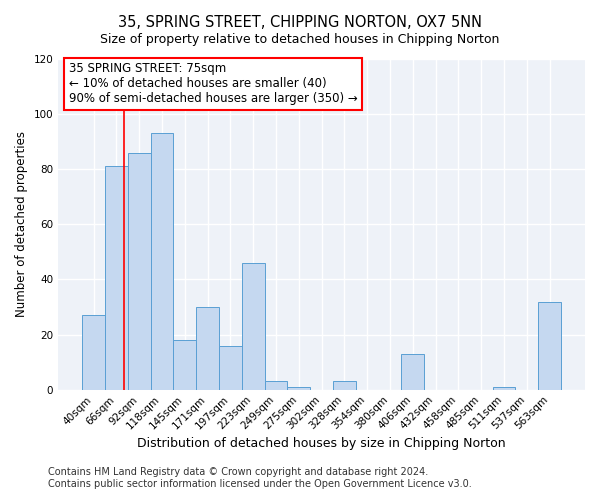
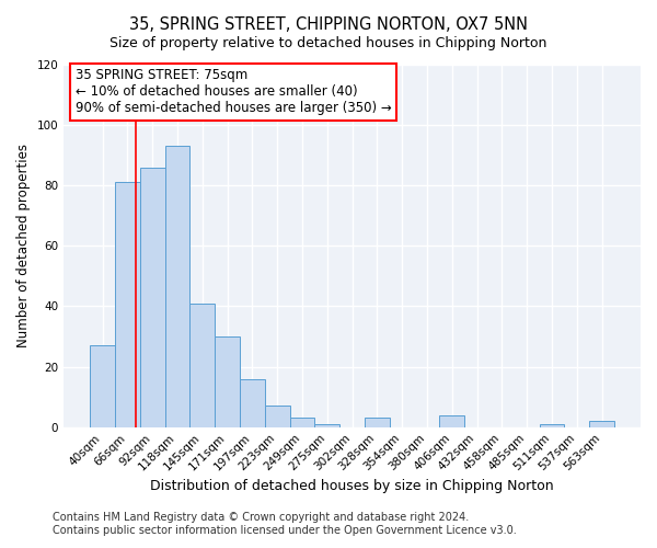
145sqm: 18 -> 41
223sqm: 46 -> 7
406sqm: 13 -> 4
563sqm: 32 -> 2
